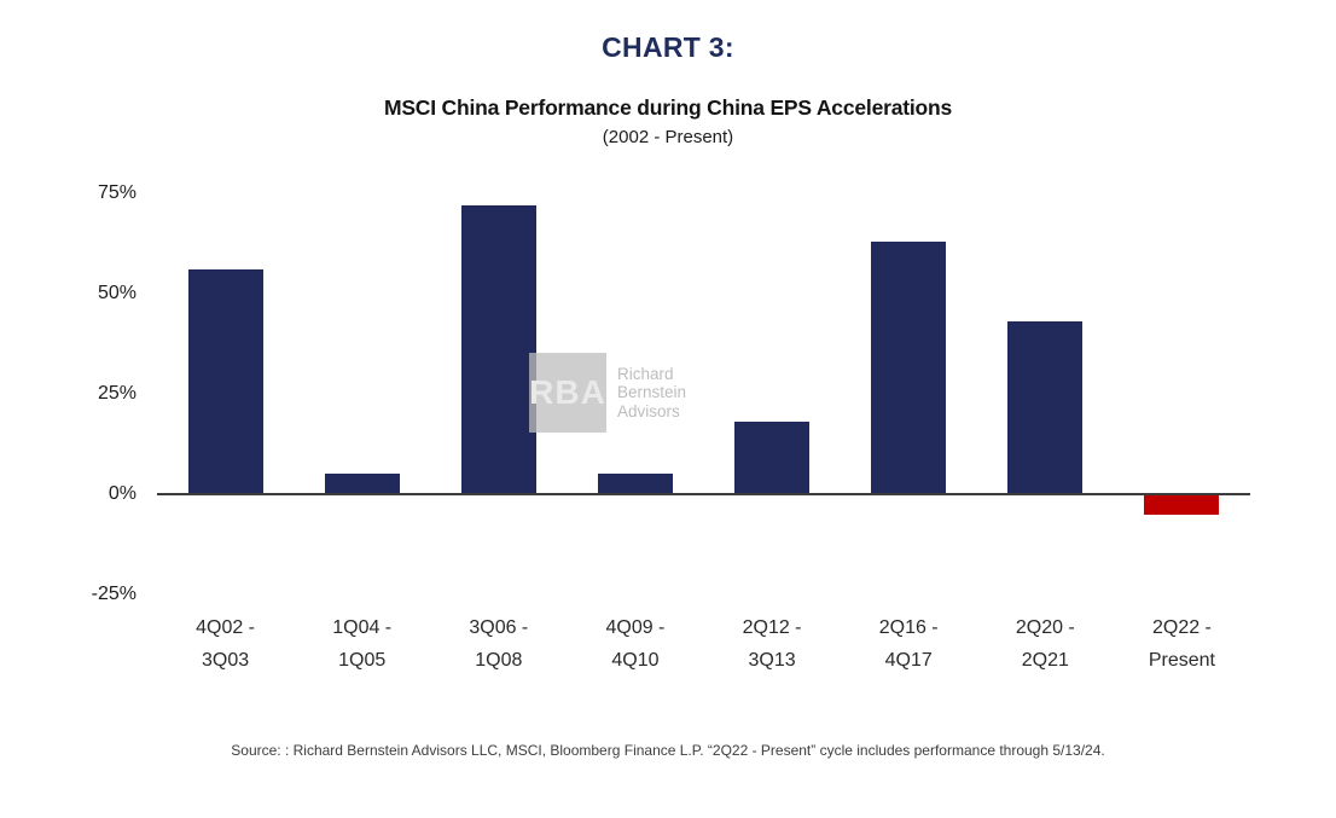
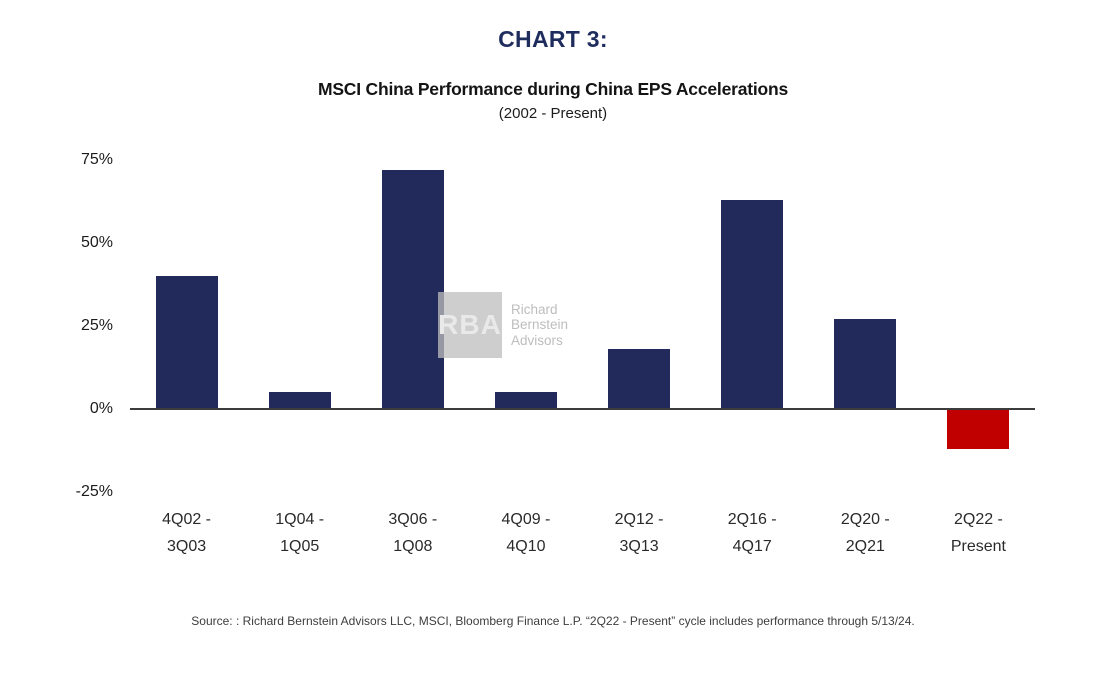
4Q02 - 3Q03: 56% -> 40%
2Q20 - 2Q21: 43% -> 27%
2Q22 - Present: -5% -> -12%
